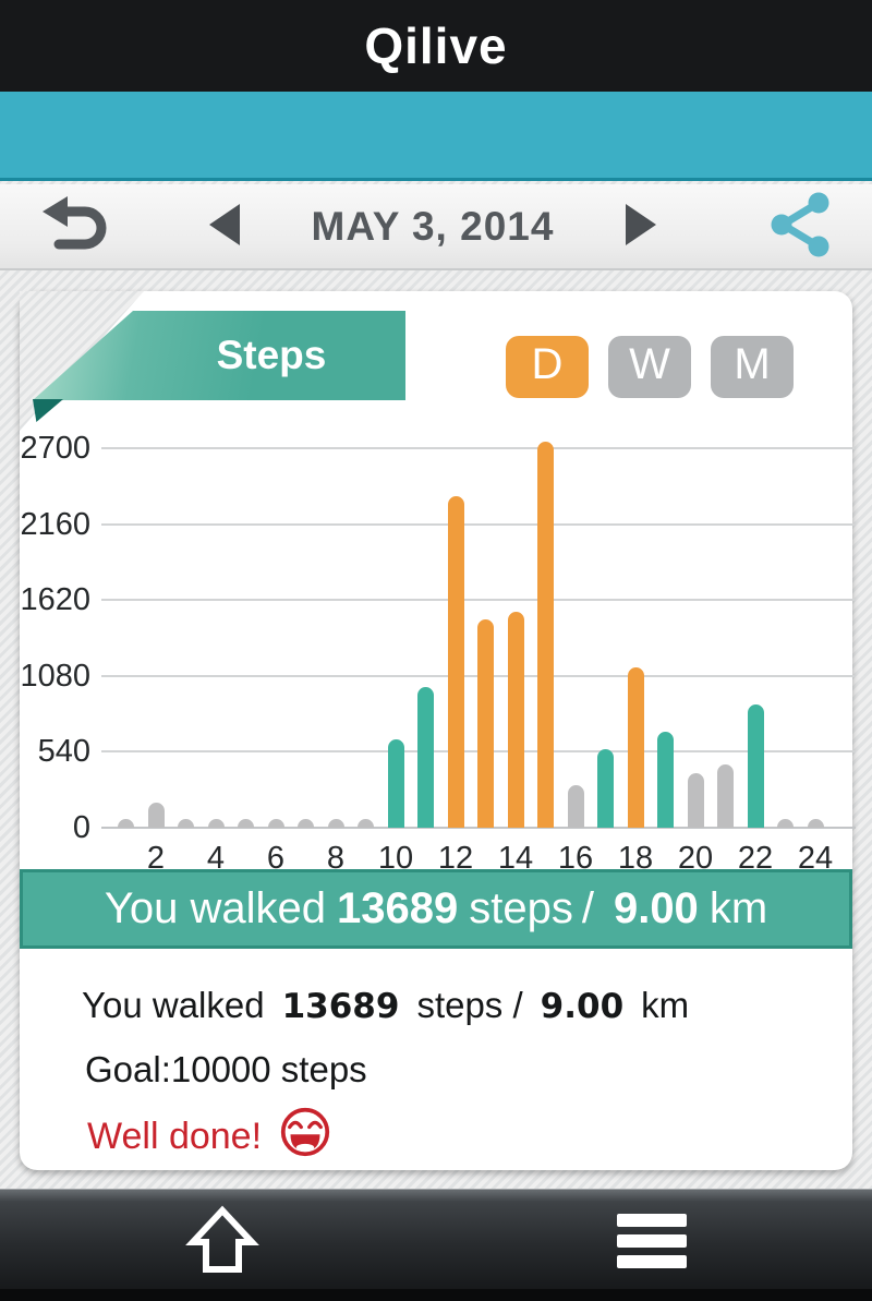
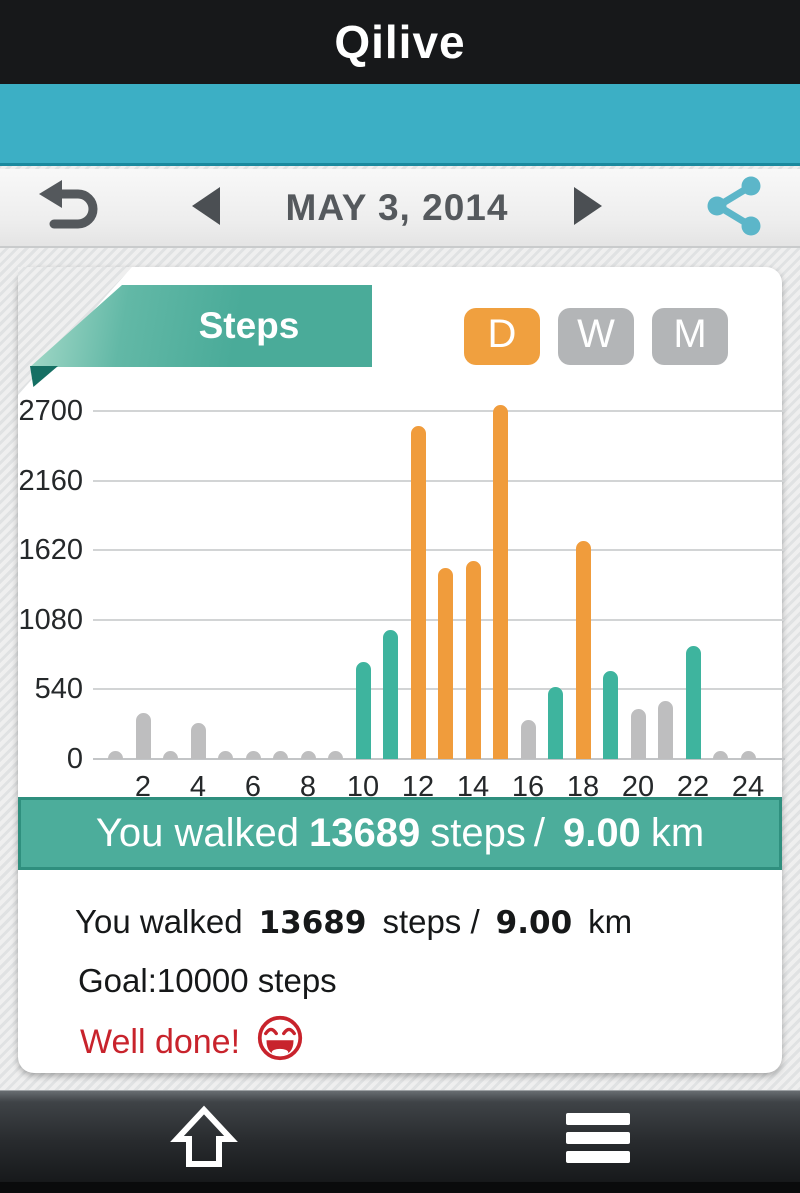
2: 180 -> 360
4: 60 -> 280
10: 630 -> 750
12: 2360 -> 2580
18: 1140 -> 1690
